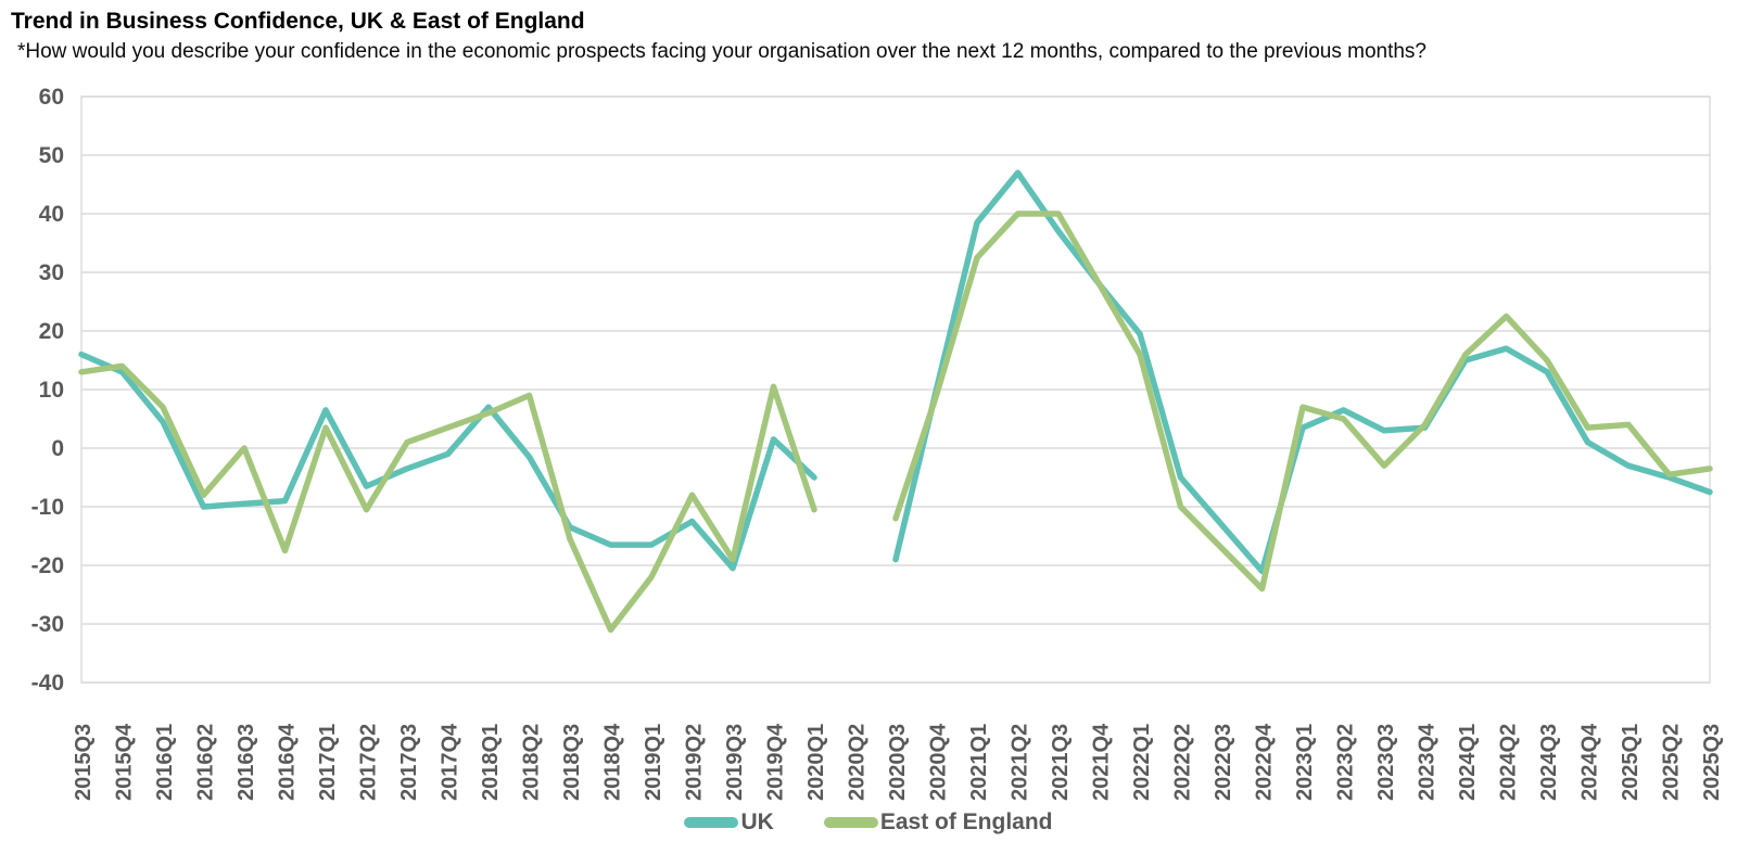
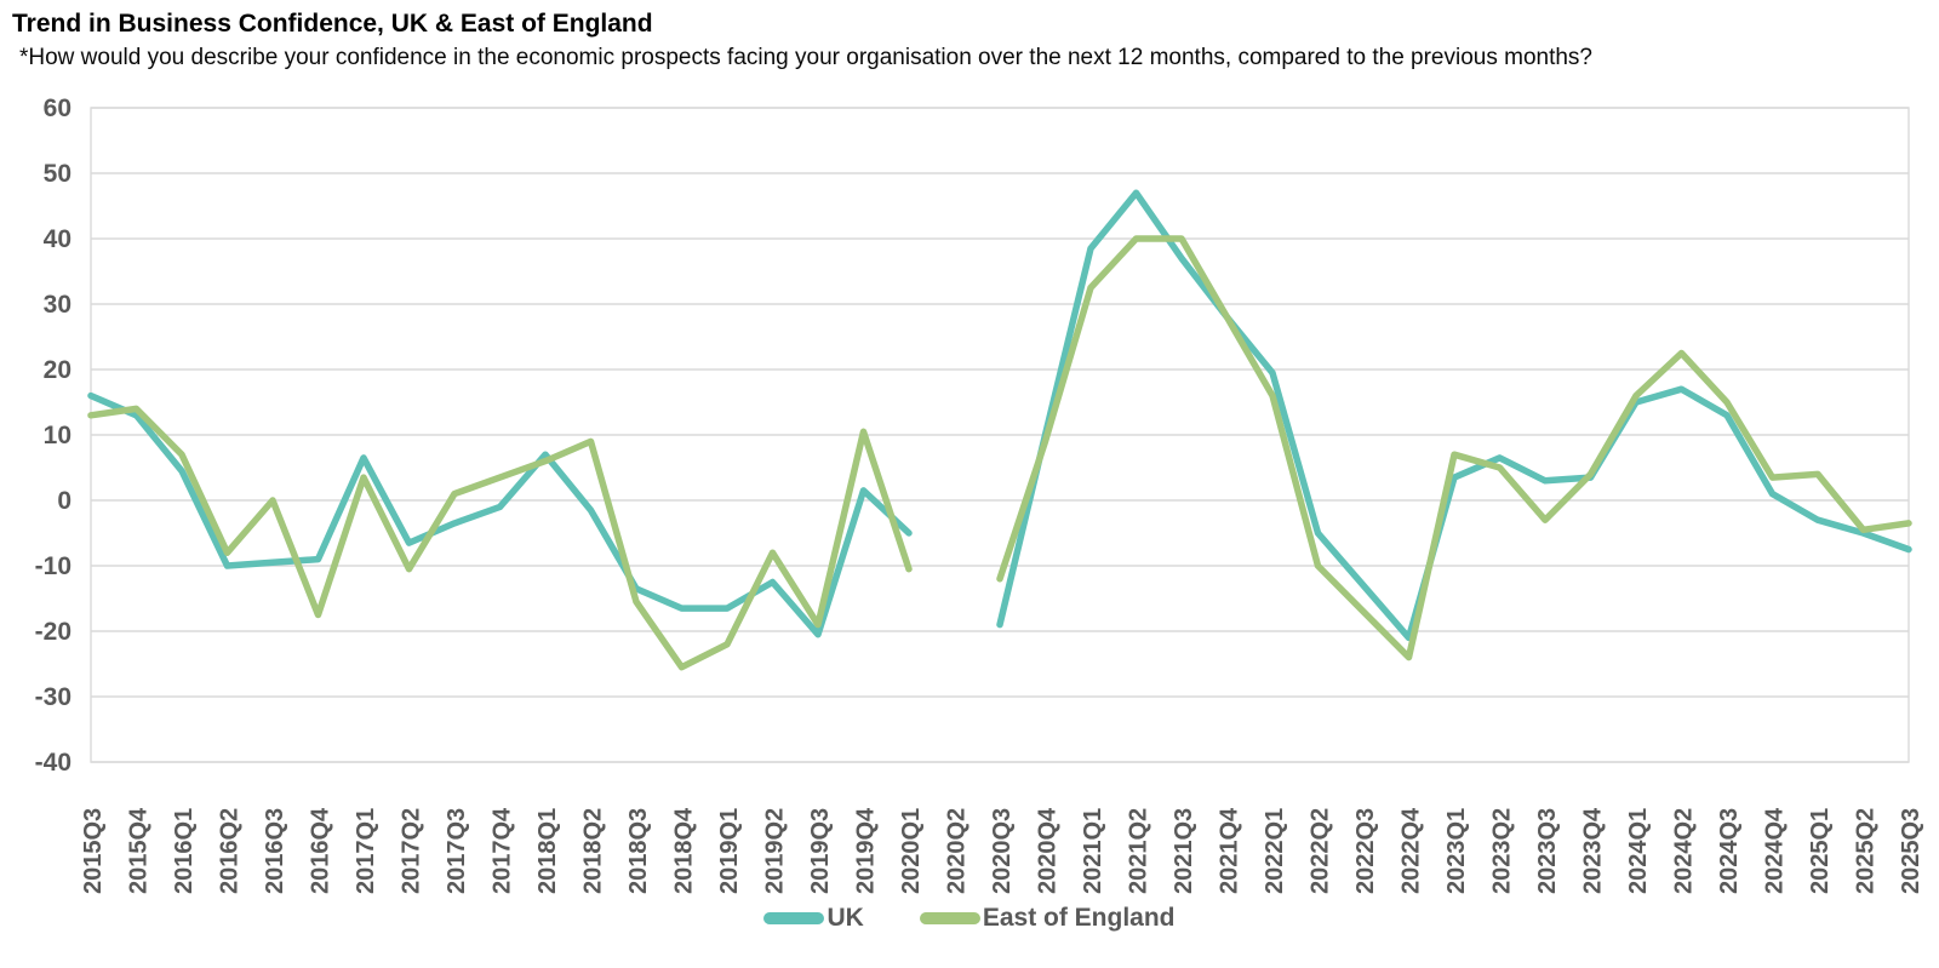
East of England/2018Q4: -31 -> -26
